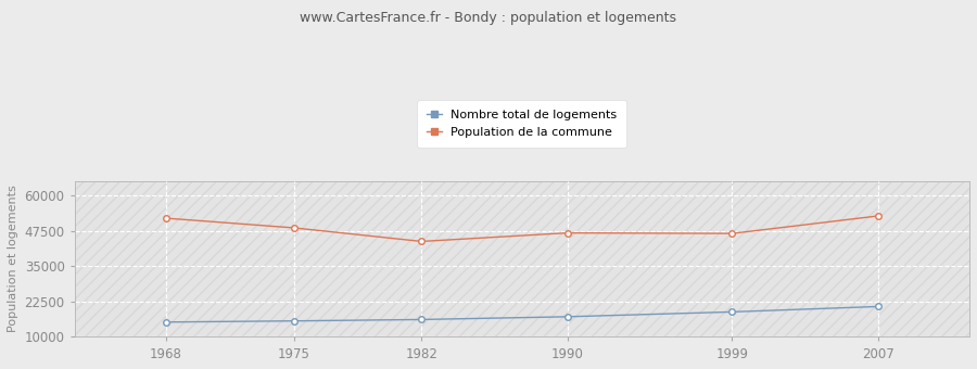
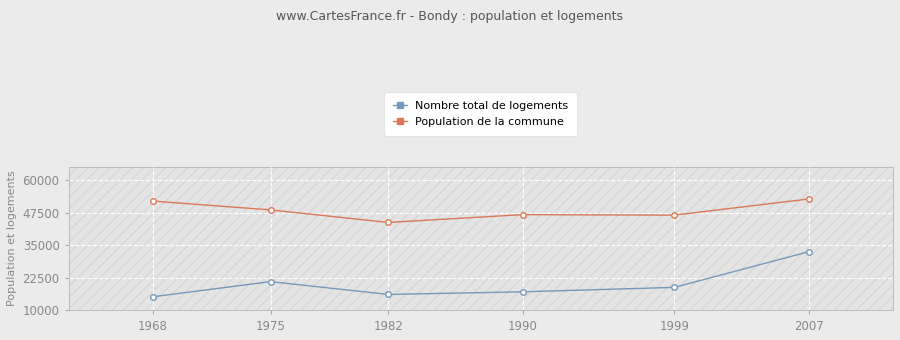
Nombre total de logements/1975: 15600 -> 21000
Nombre total de logements/2007: 20700 -> 32500
